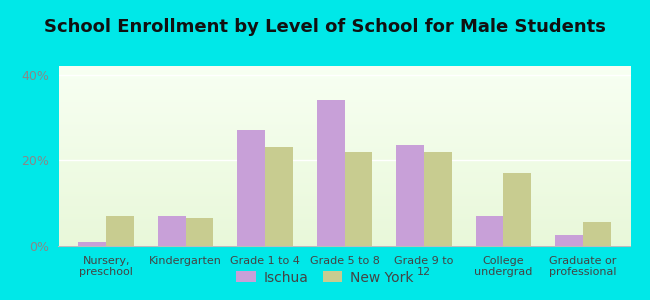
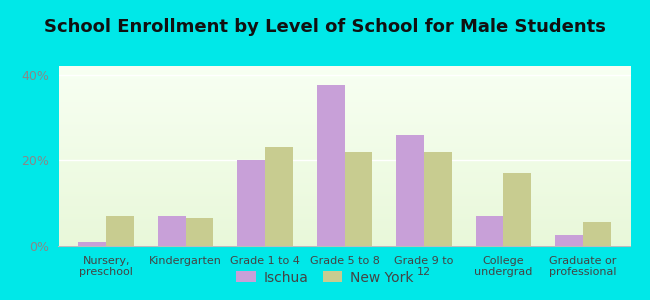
Ischua/Grade 1 to 4: 27.0% -> 20.0%
Ischua/Grade 5 to 8: 34.0% -> 37.5%
Ischua/Grade 9 to 12: 23.5% -> 26.0%
